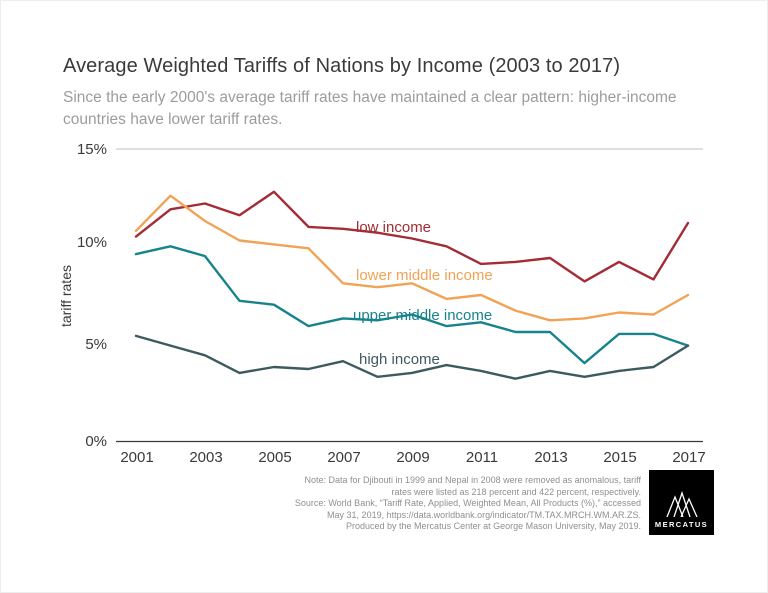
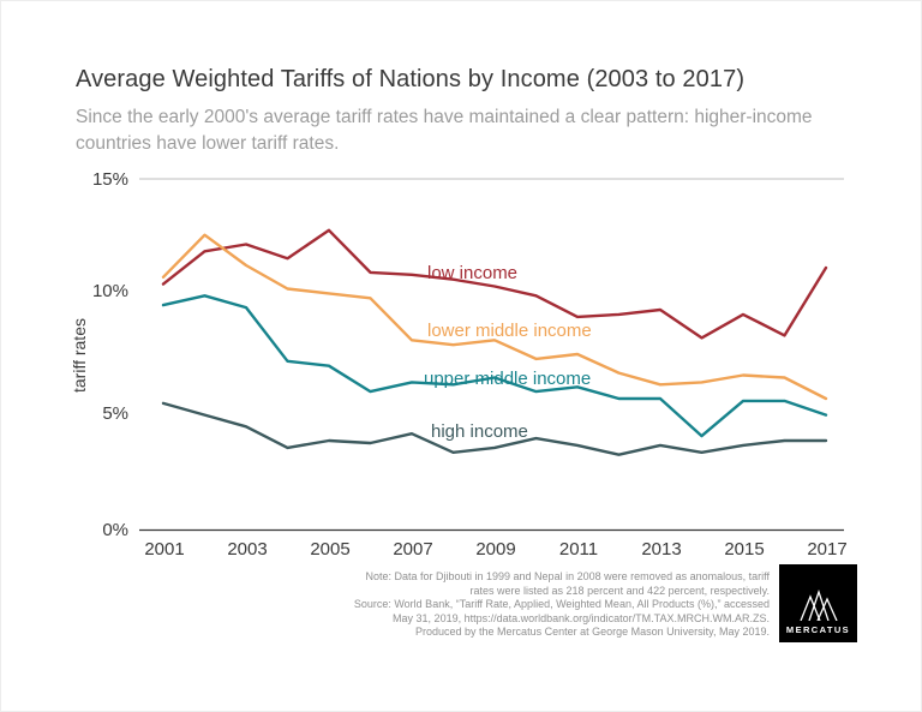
lower middle income/2017: 7.5% -> 5.6%
high income/2017: 4.9% -> 3.8%
